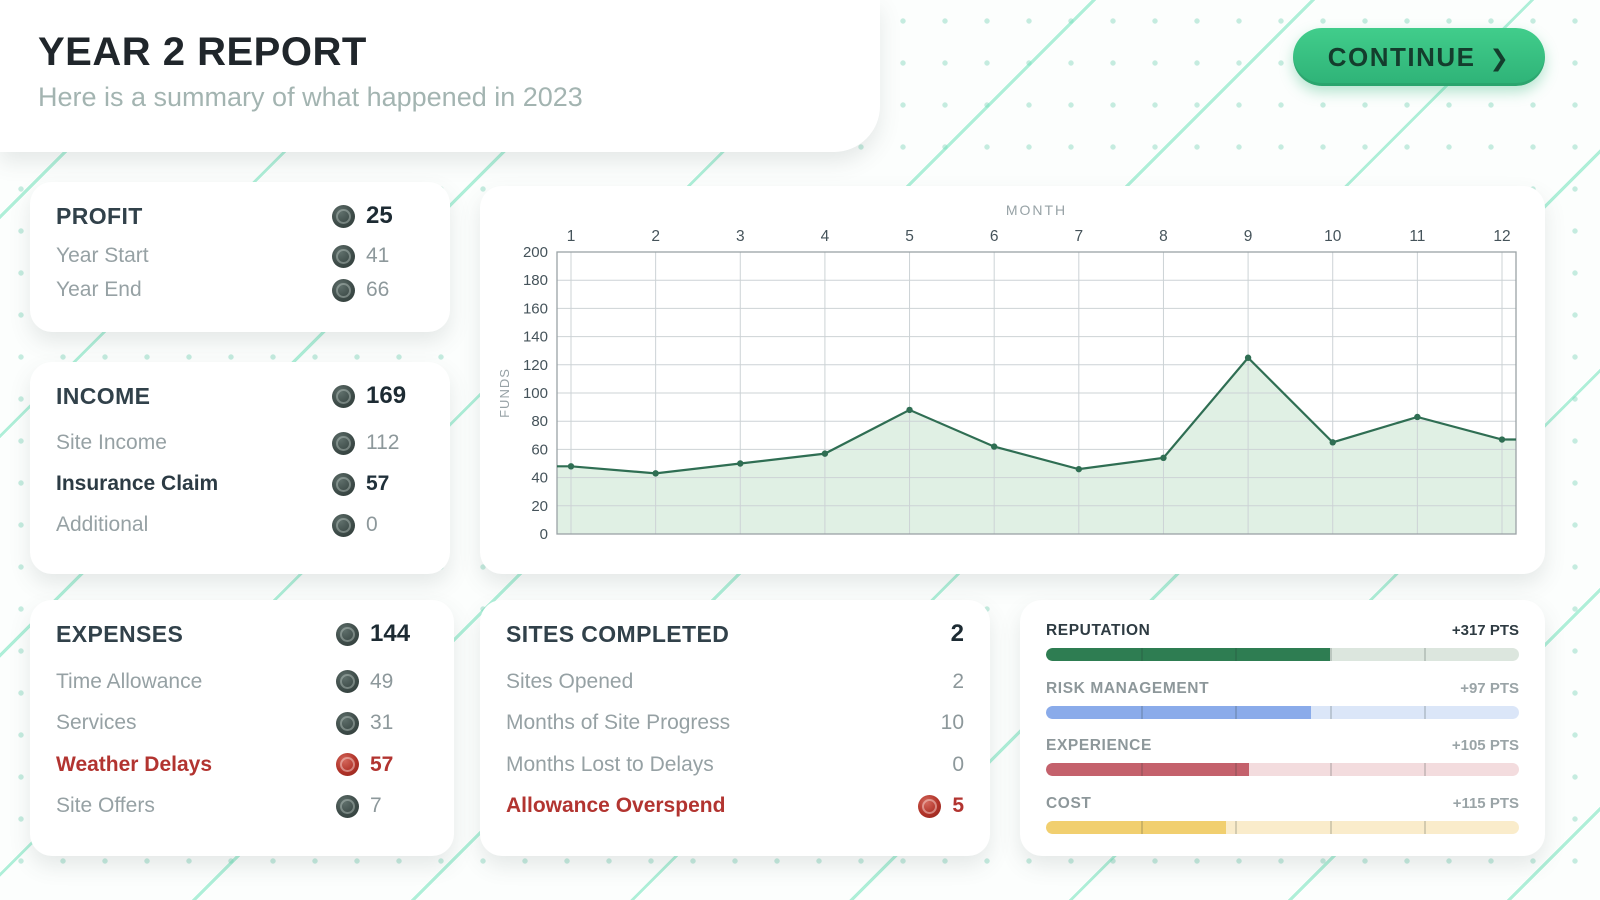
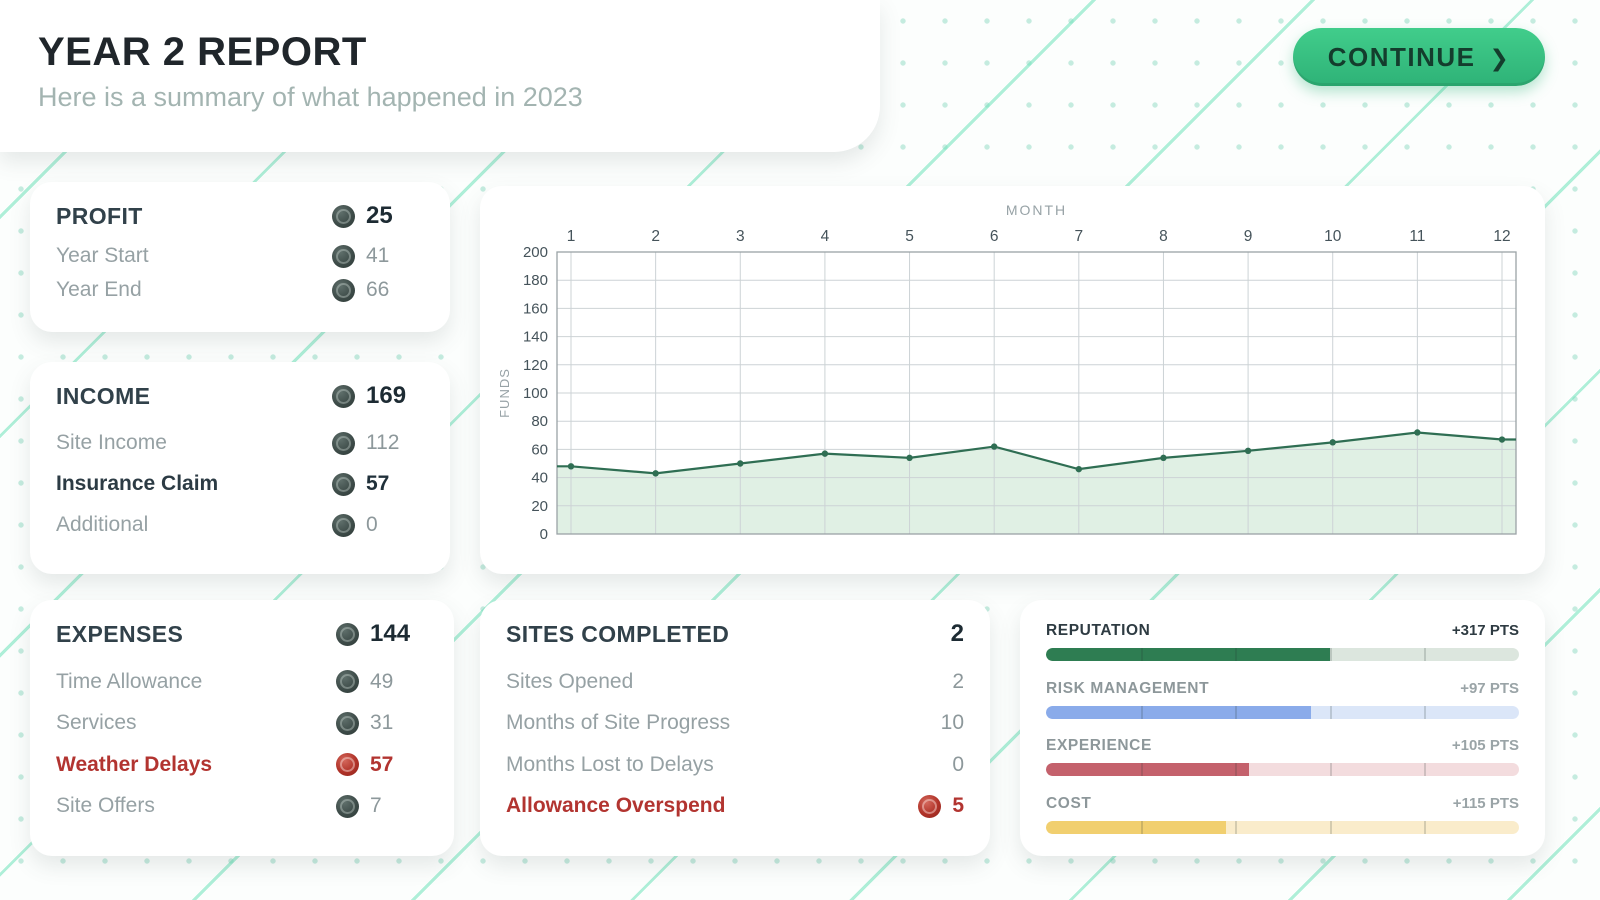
5: 88 -> 54
9: 125 -> 59
11: 83 -> 72
